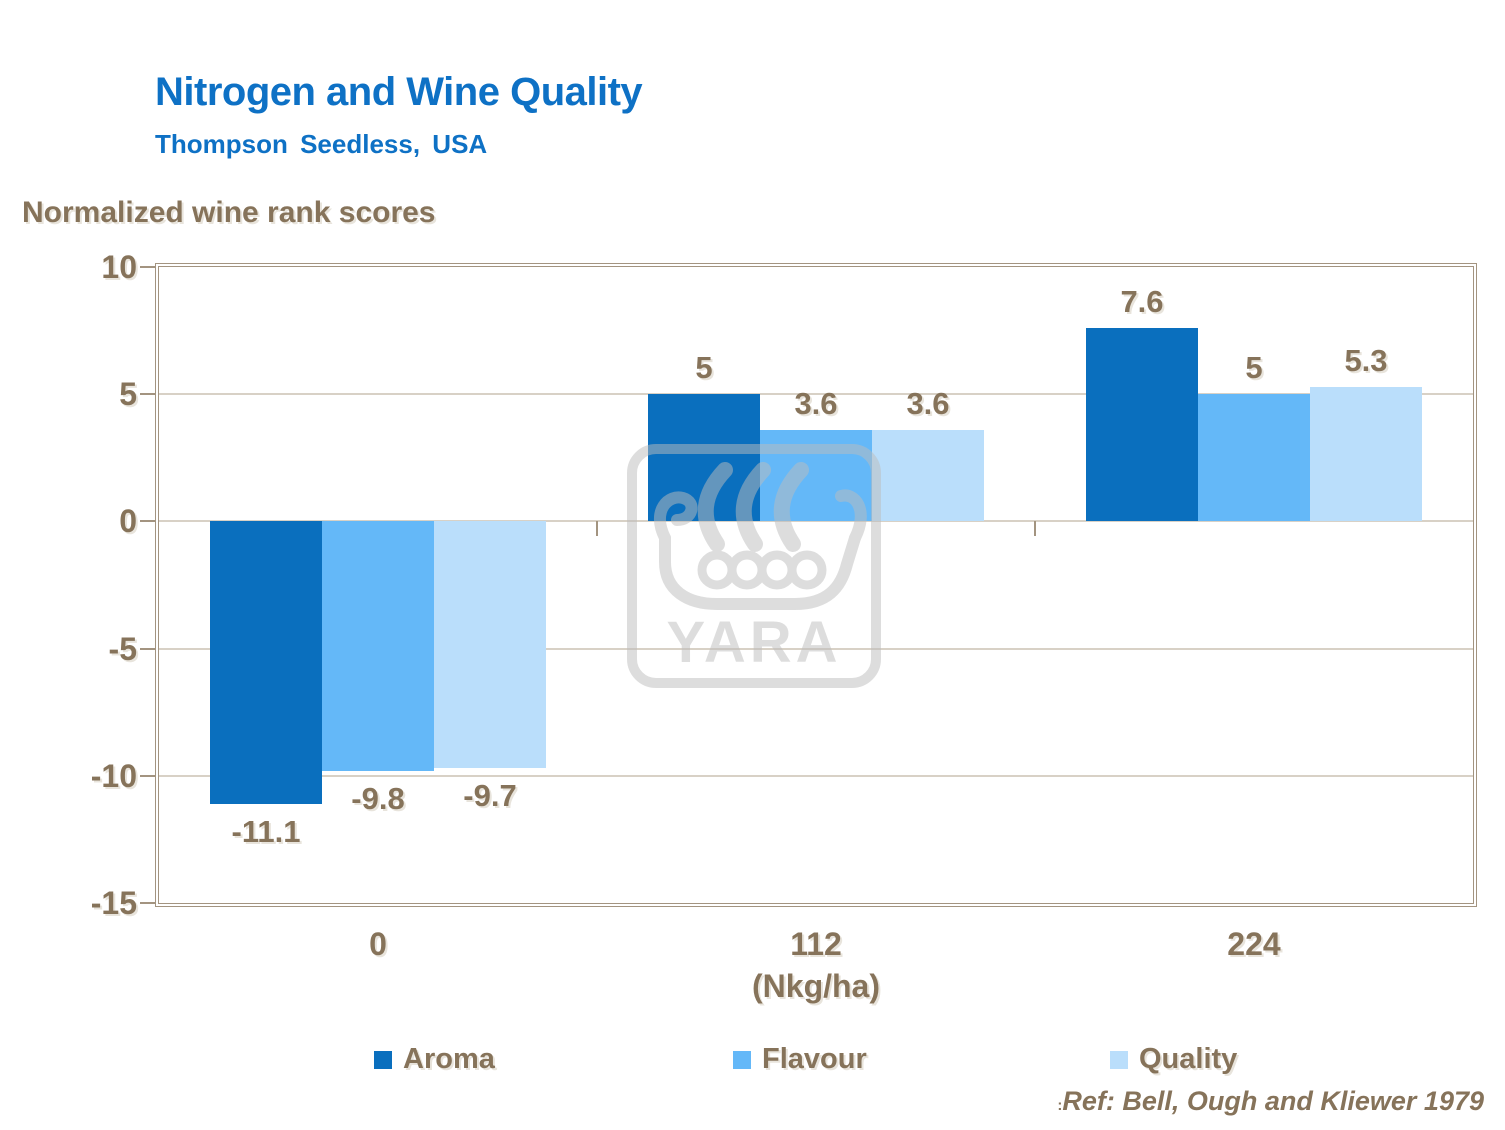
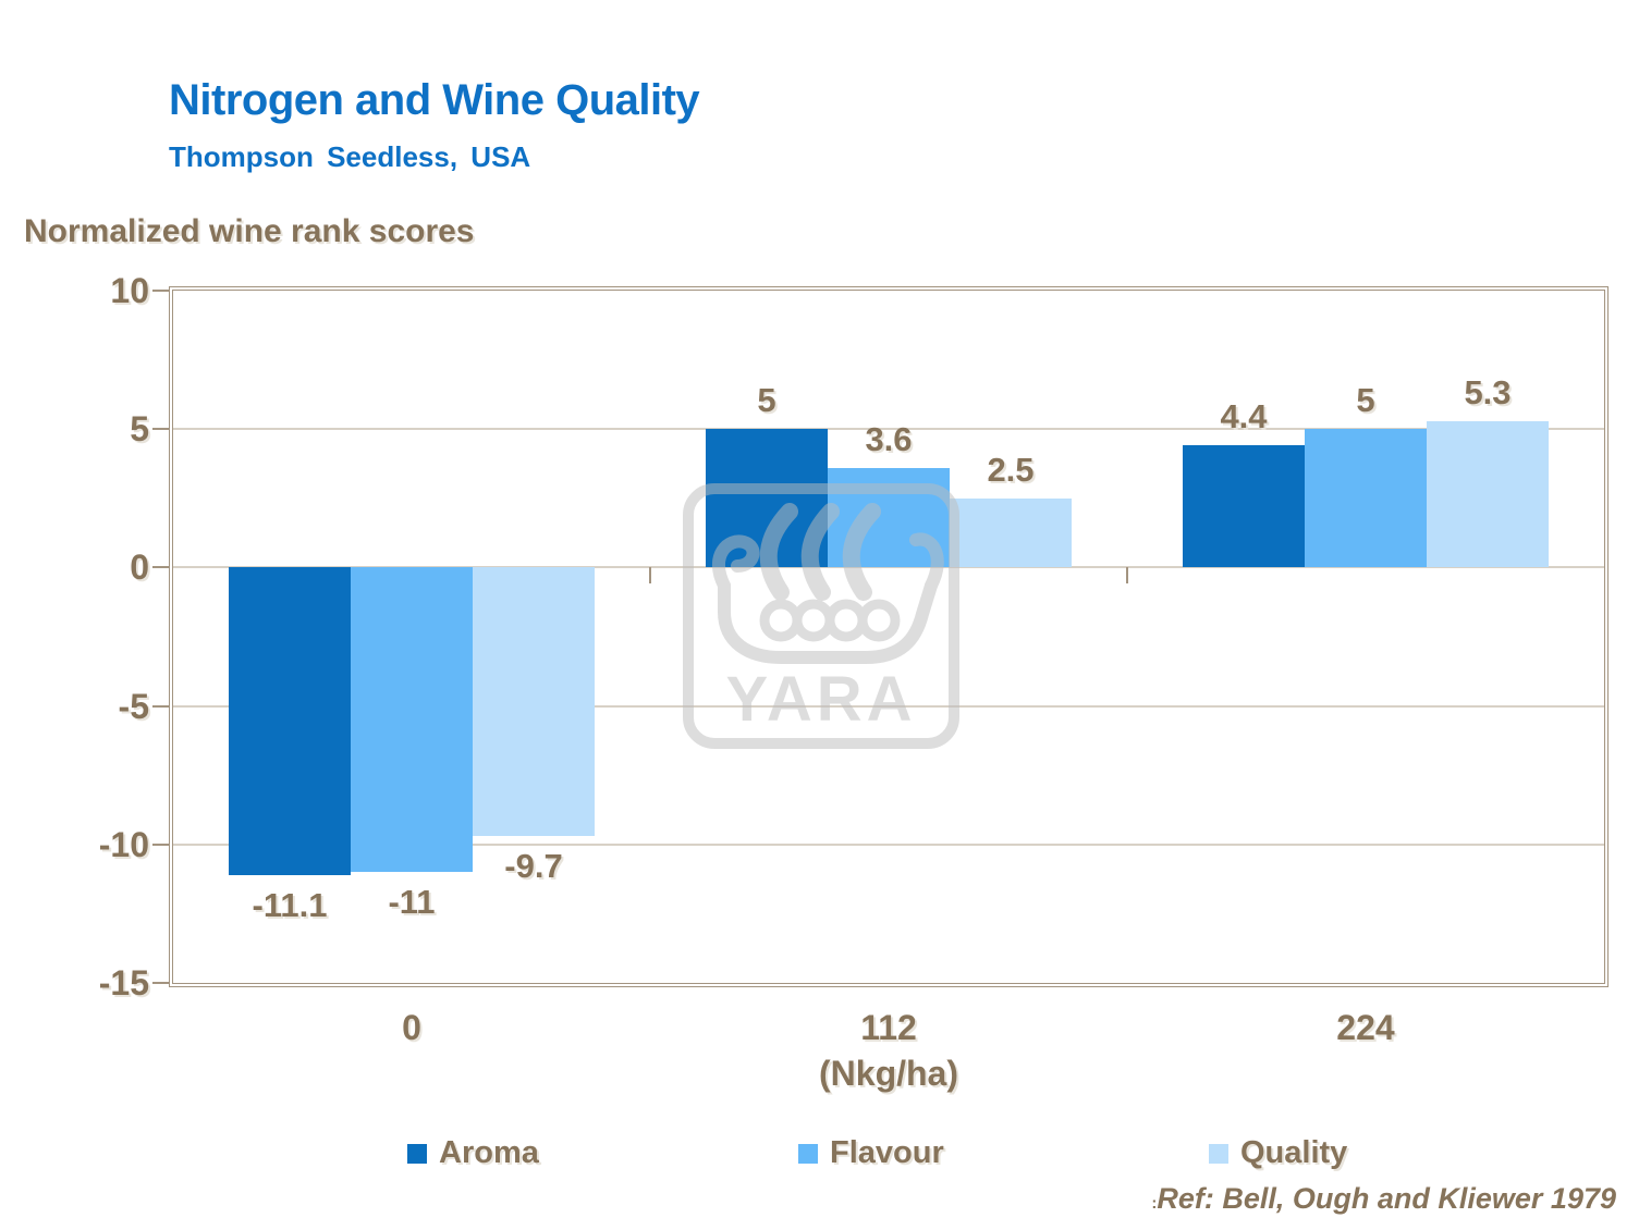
Flavour/0: -9.8 -> -11
Quality/112: 3.6 -> 2.5
Aroma/224: 7.6 -> 4.4
